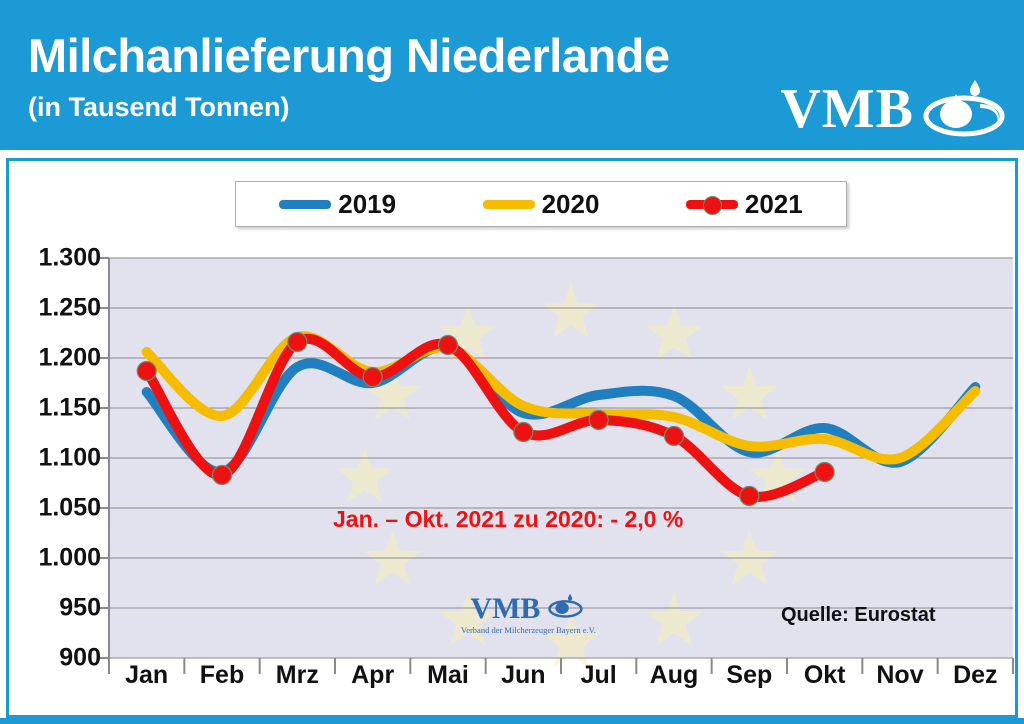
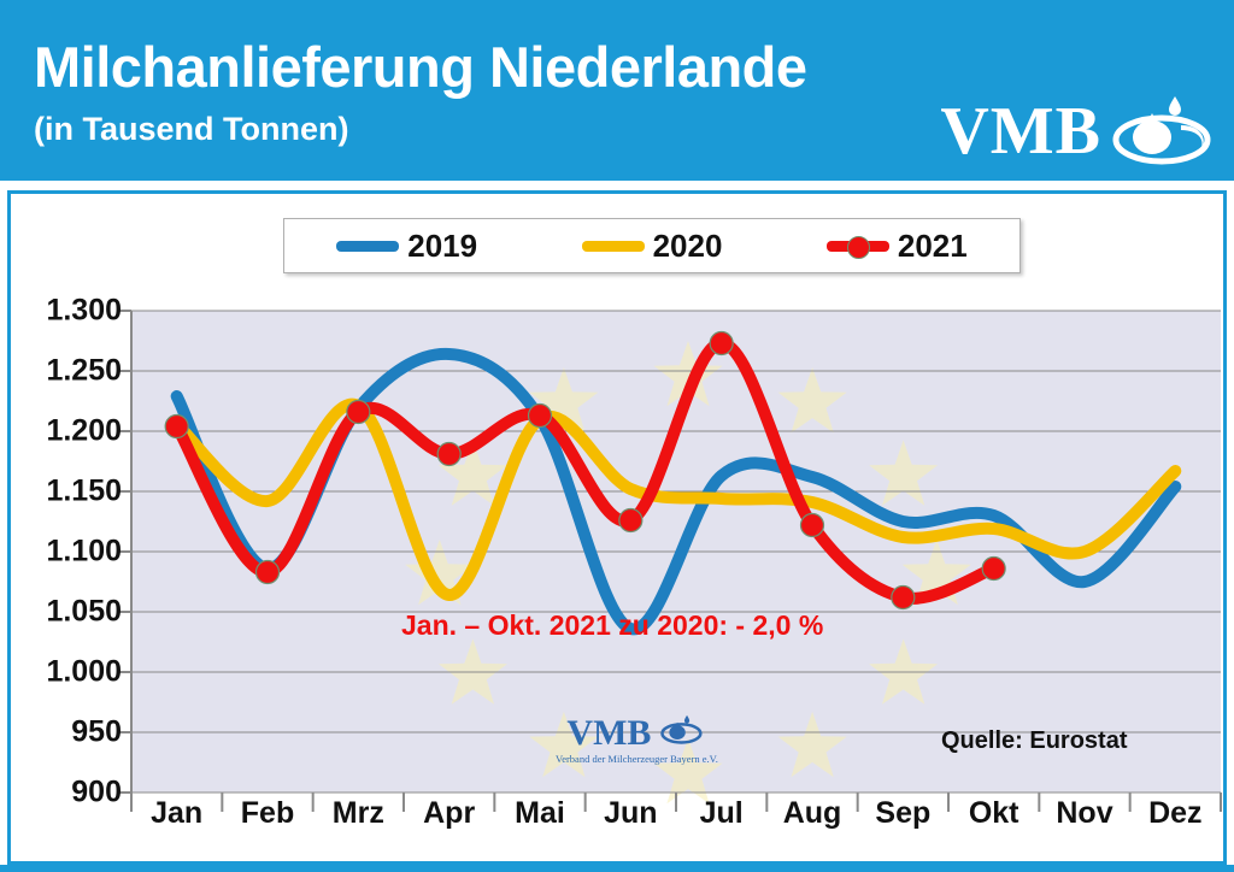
2019/Jan: 1166 -> 1229
2021/Jan: 1187 -> 1204
2019/Mrz: 1191 -> 1219
2019/Apr: 1175 -> 1264
2020/Apr: 1186 -> 1064
2019/Jun: 1145 -> 1036
2021/Jul: 1138 -> 1273
2019/Sep: 1106 -> 1125
2019/Nov: 1096 -> 1075
2019/Dez: 1171 -> 1154
